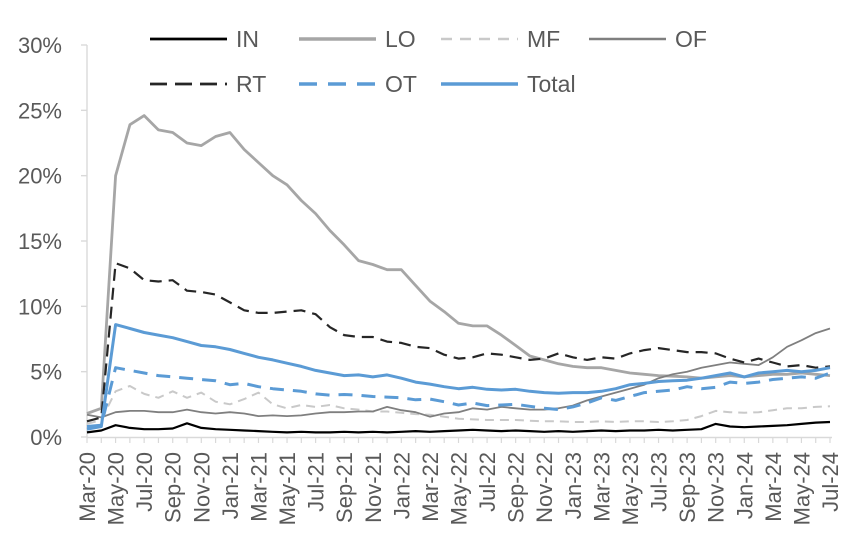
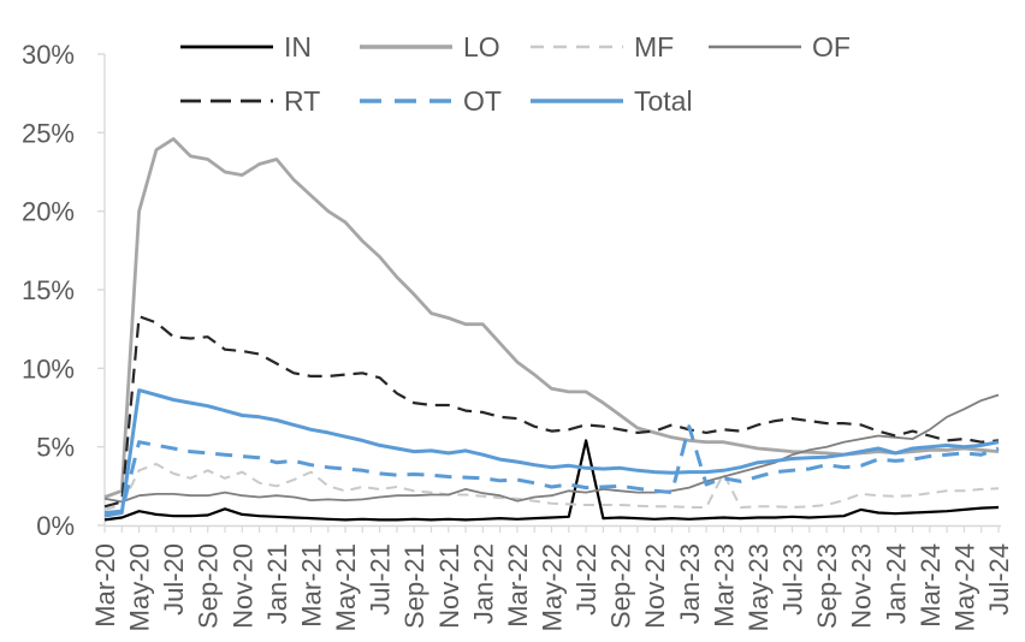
IN/Jul-22: 0.5% -> 5.4%
OT/Jan-23: 2.3% -> 6.3%
MF/Mar-23: 1.2% -> 3.3%
